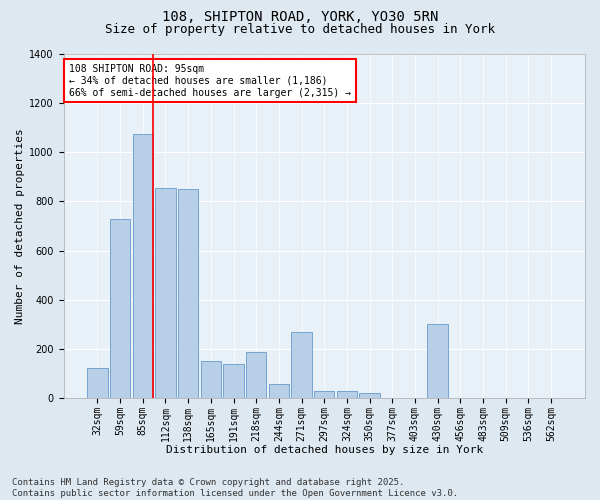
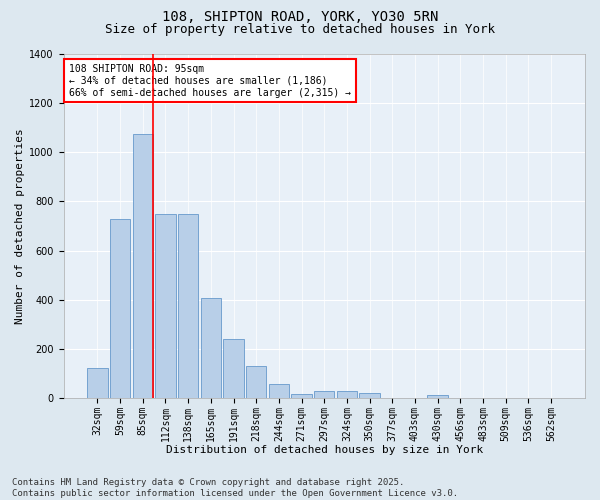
112sqm: 855 -> 750
138sqm: 850 -> 750
165sqm: 150 -> 405
191sqm: 140 -> 240
218sqm: 185 -> 130
271sqm: 270 -> 15
430sqm: 300 -> 10
